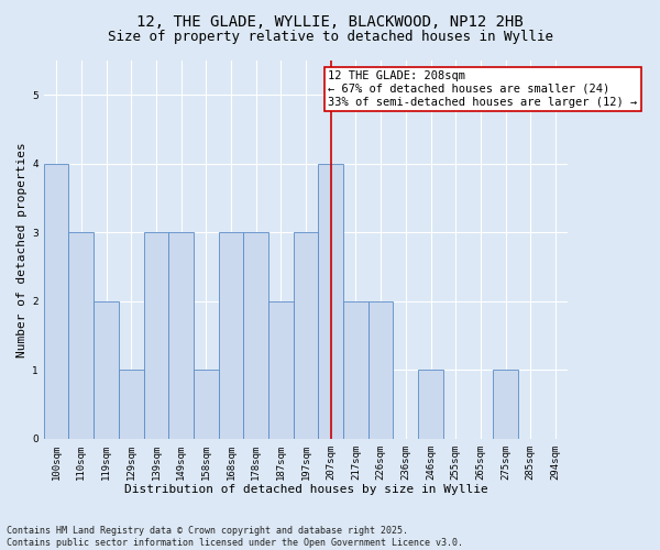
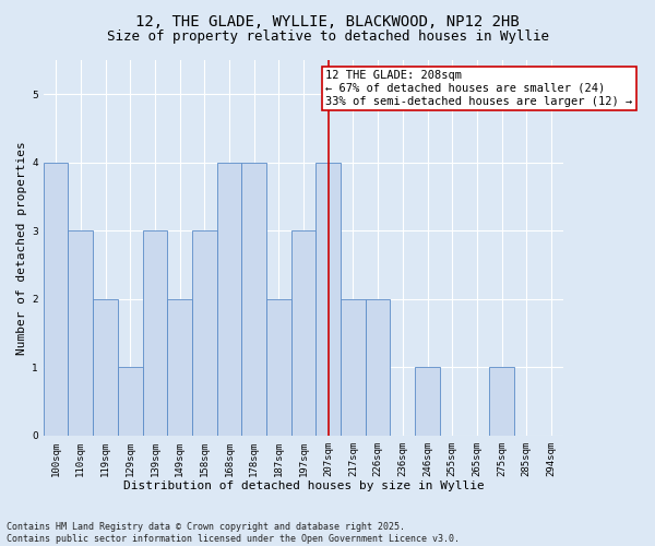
149sqm: 3 -> 2
158sqm: 1 -> 3
168sqm: 3 -> 4
178sqm: 3 -> 4
